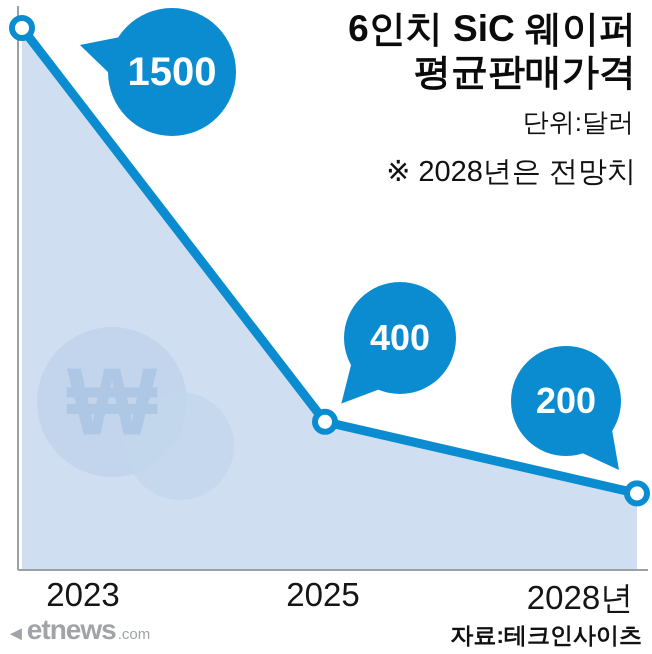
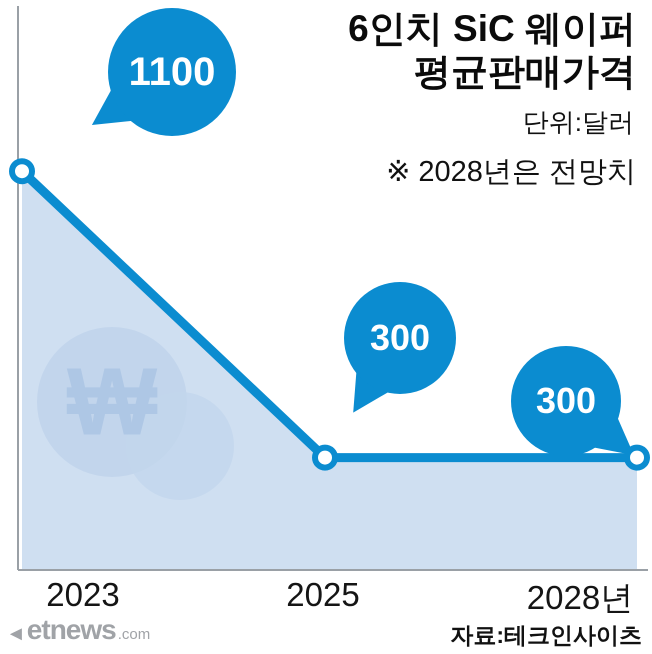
2023: 1500 -> 1100
2025: 400 -> 300
2028년: 200 -> 300
